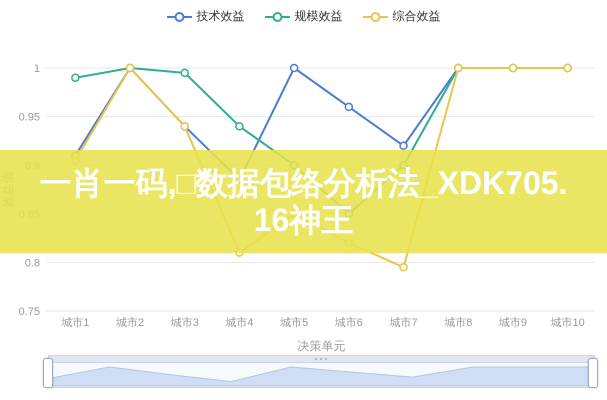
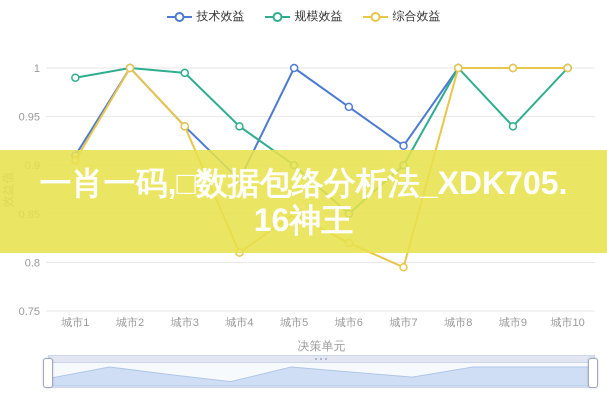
规模效益/城市9: 1.00 -> 0.94
